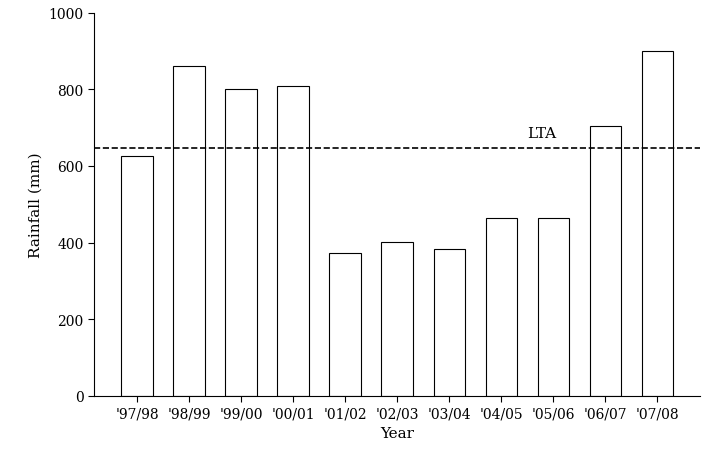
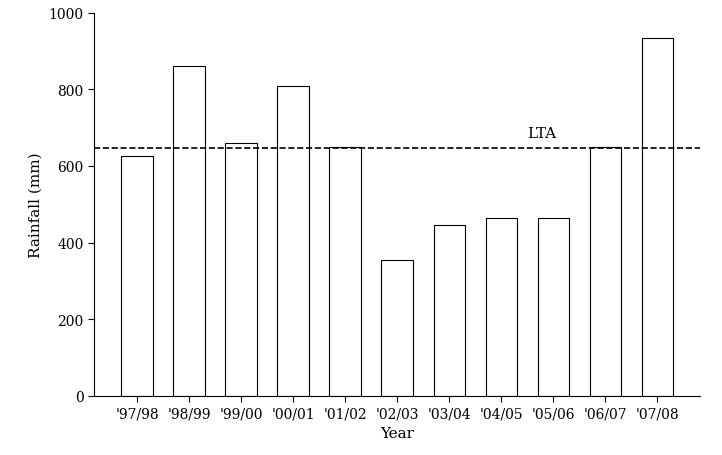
'99/00: 800 -> 660
'01/02: 372 -> 650
'02/03: 402 -> 355
'03/04: 382 -> 445
'06/07: 703 -> 650
'07/08: 900 -> 935
